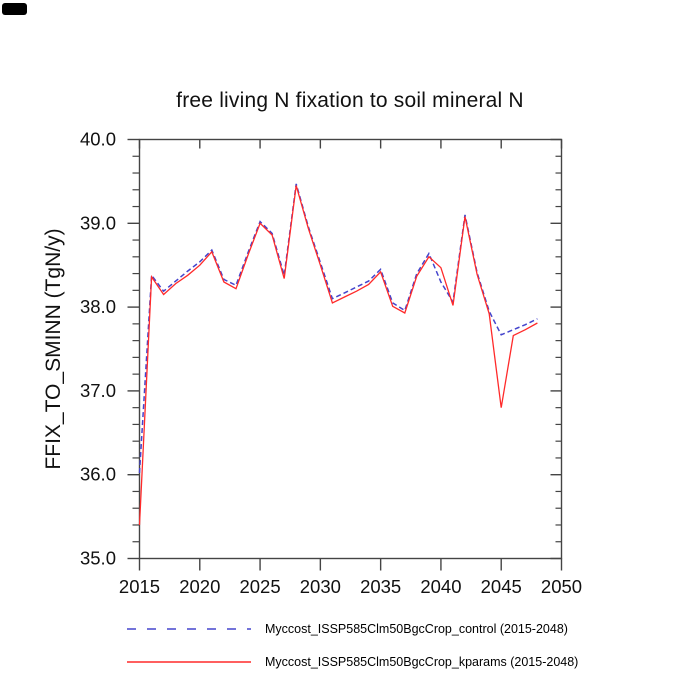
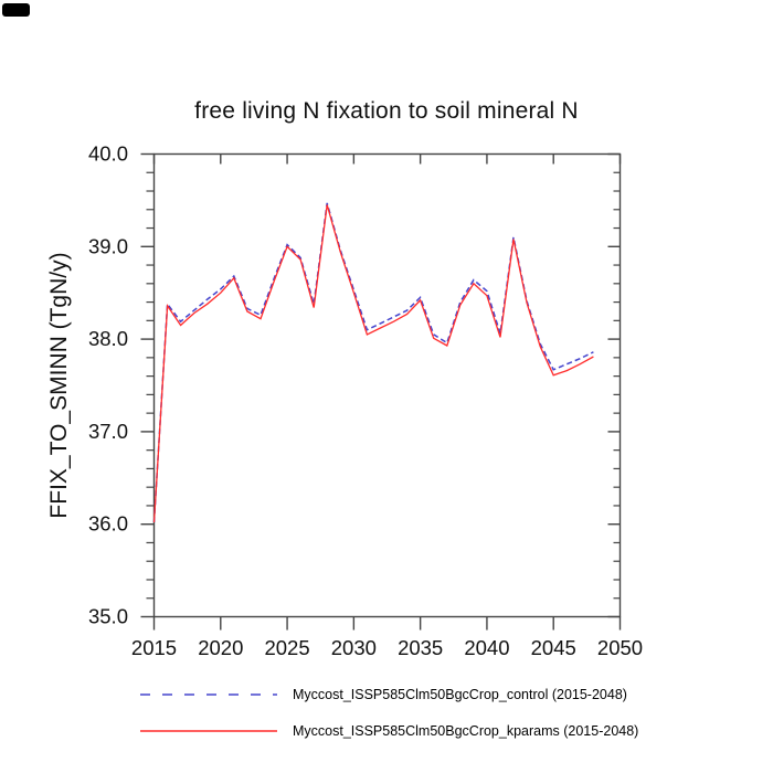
Myccost_ISSP585Clm50BgcCrop_kparams (2015-2048)/2015: 35.4 -> 36.0
Myccost_ISSP585Clm50BgcCrop_control (2015-2048)/2040: 38.3 -> 38.5
Myccost_ISSP585Clm50BgcCrop_kparams (2015-2048)/2045: 36.8 -> 37.6
